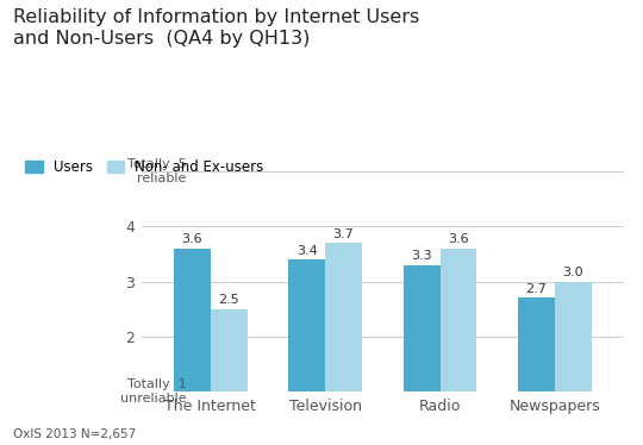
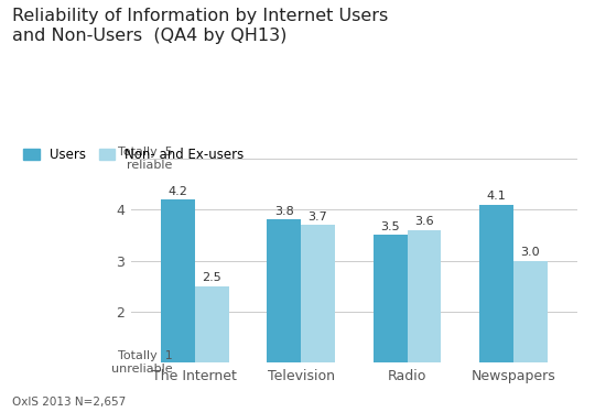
Users/The Internet: 3.6 -> 4.2
Users/Television: 3.4 -> 3.8
Users/Radio: 3.3 -> 3.5
Users/Newspapers: 2.7 -> 4.1
